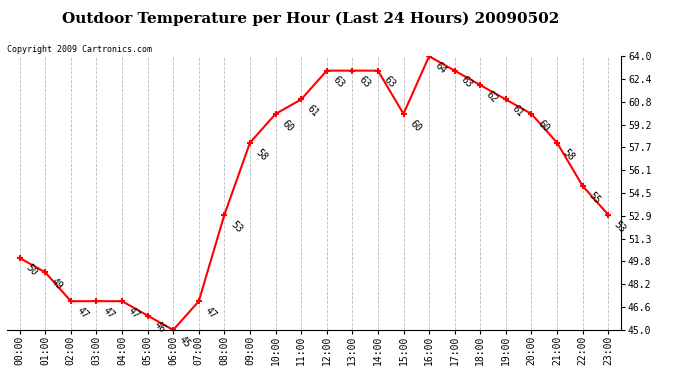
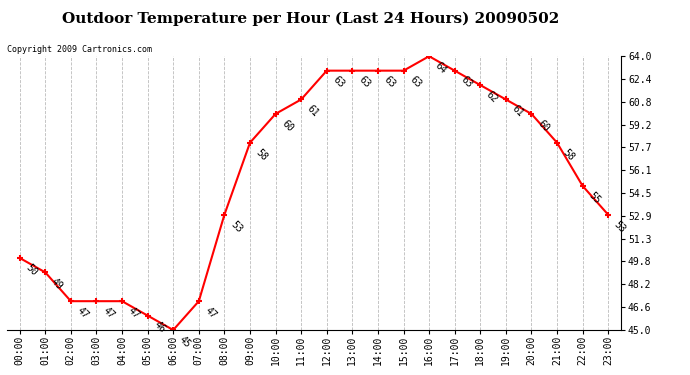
15:00: 60 -> 63
